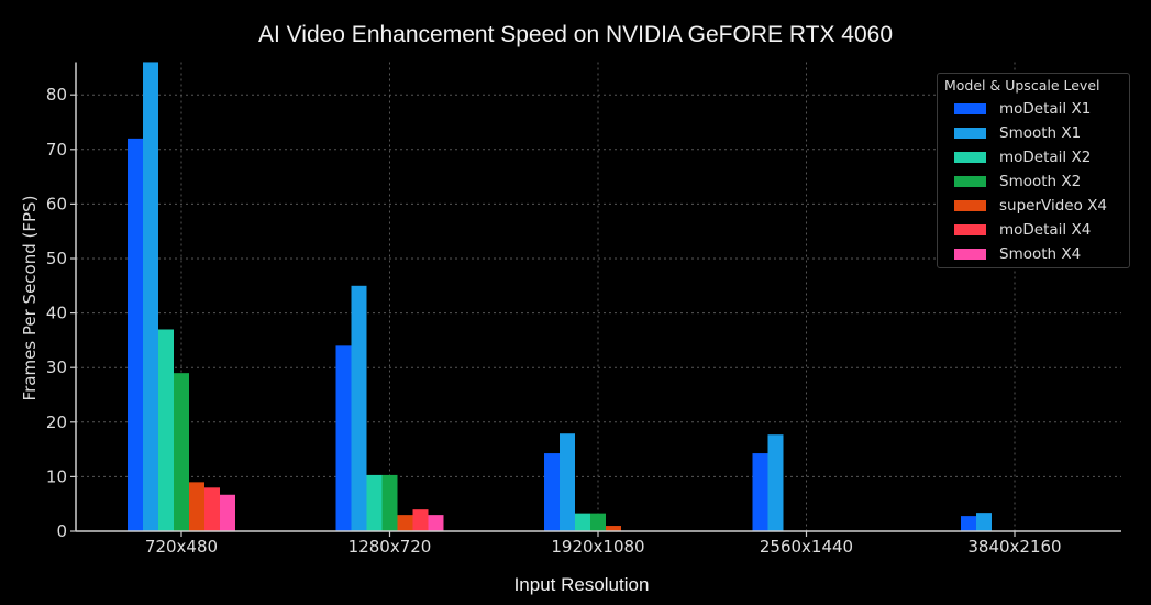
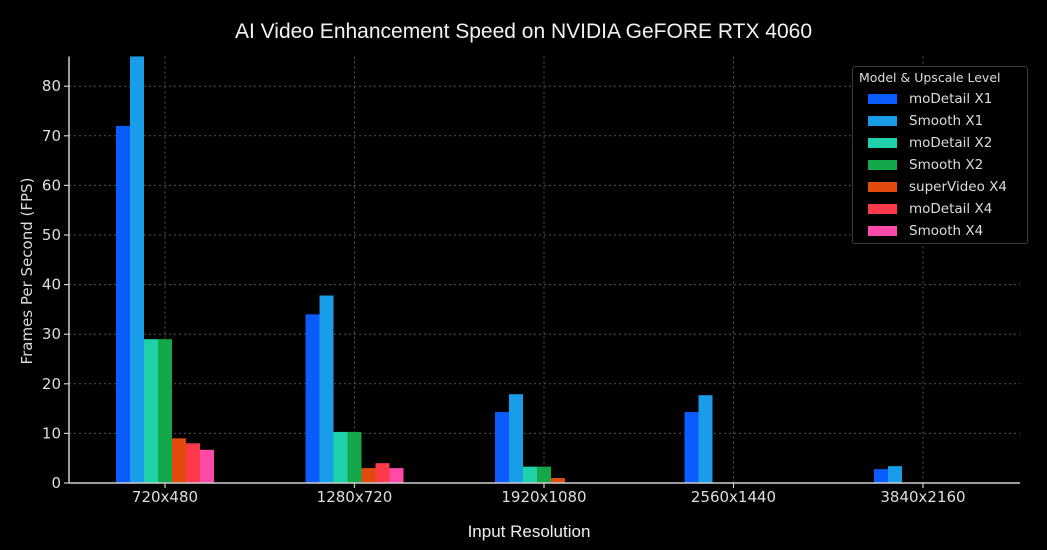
moDetail X2/720x480: 37 -> 29
Smooth X1/1280x720: 45 -> 38
